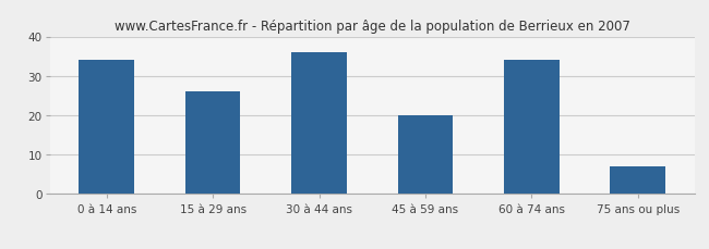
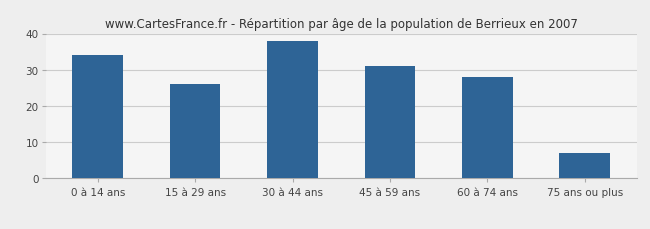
30 à 44 ans: 36 -> 38
45 à 59 ans: 20 -> 31
60 à 74 ans: 34 -> 28
